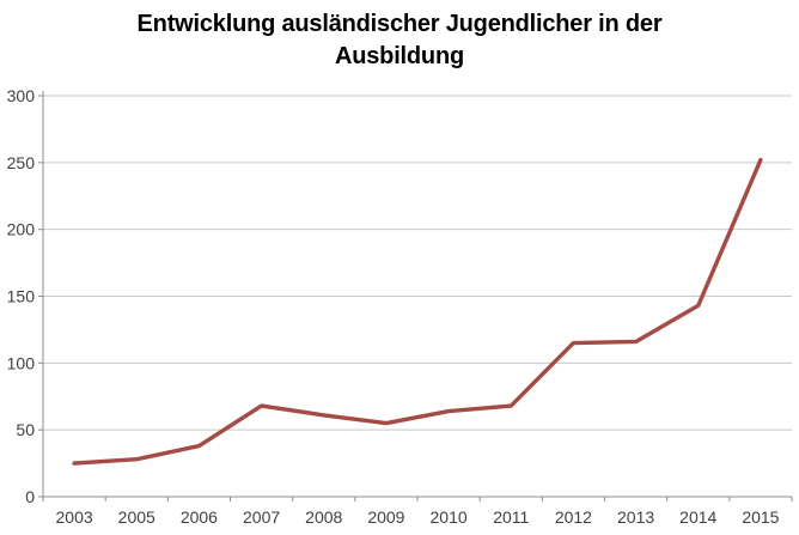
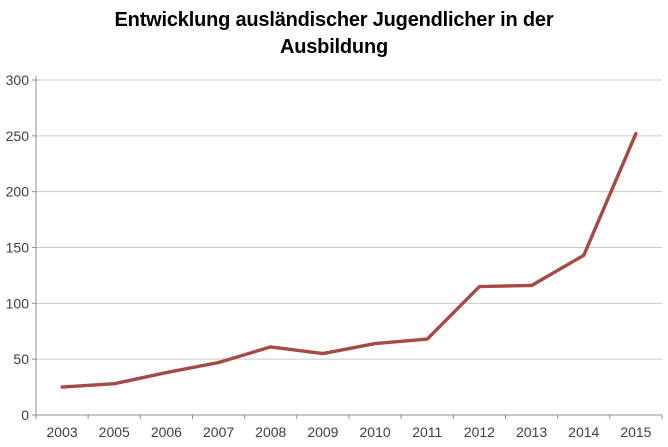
2007: 68 -> 47
